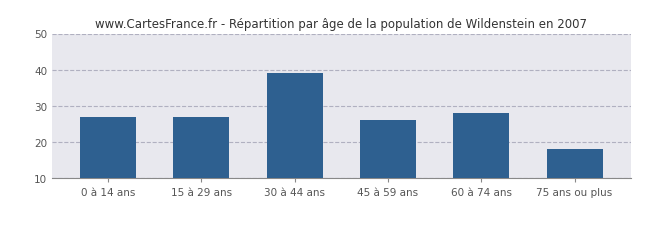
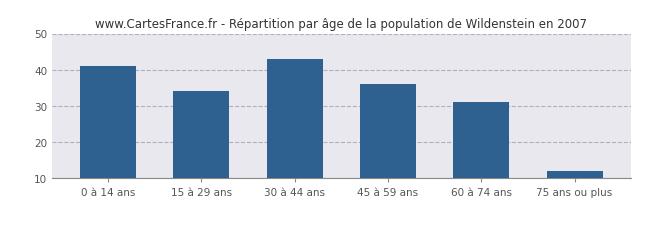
0 à 14 ans: 27 -> 41
15 à 29 ans: 27 -> 34
30 à 44 ans: 39 -> 43
45 à 59 ans: 26 -> 36
60 à 74 ans: 28 -> 31
75 ans ou plus: 18 -> 12
